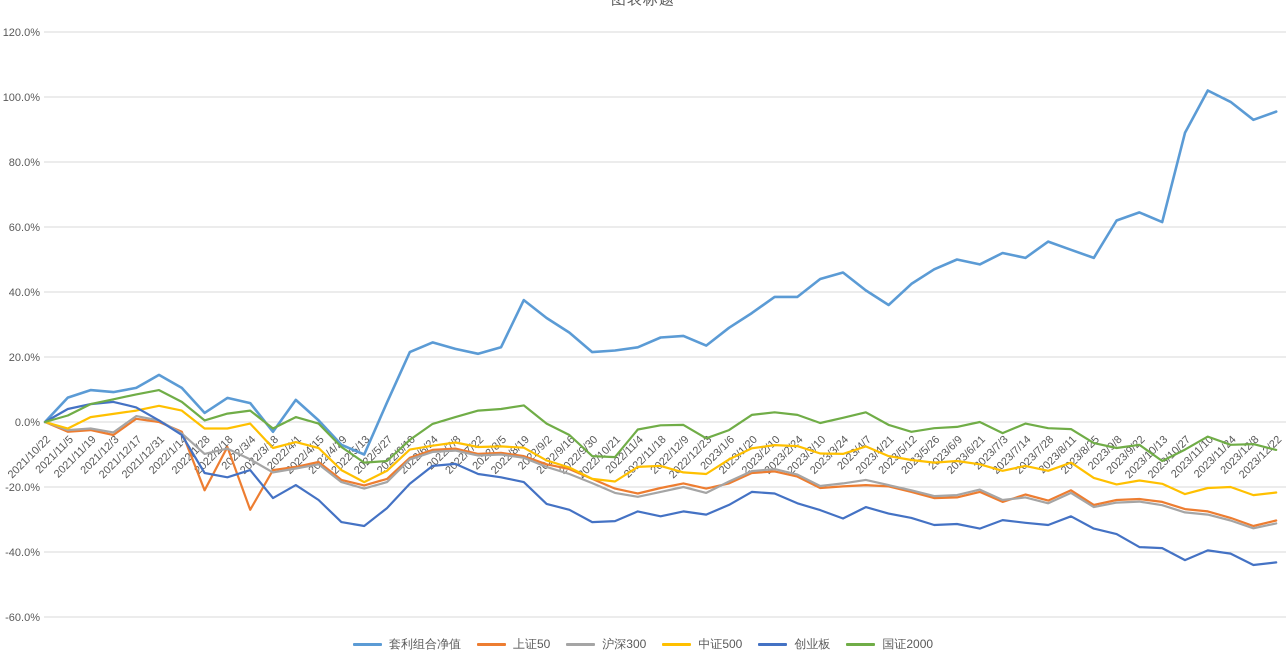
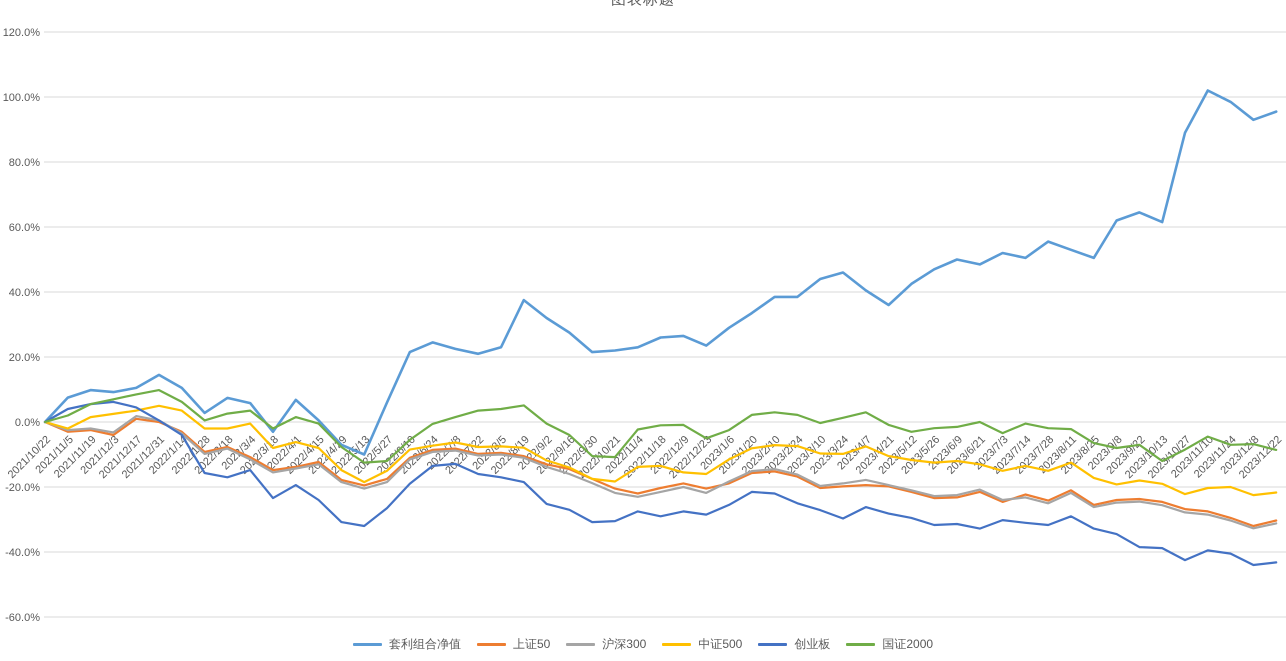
上证50/2022/1/28: -21% -> -9%
上证50/2022/3/4: -27% -> -11%
